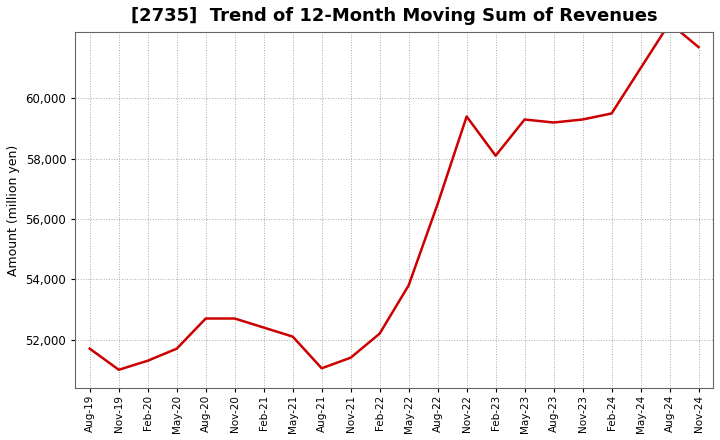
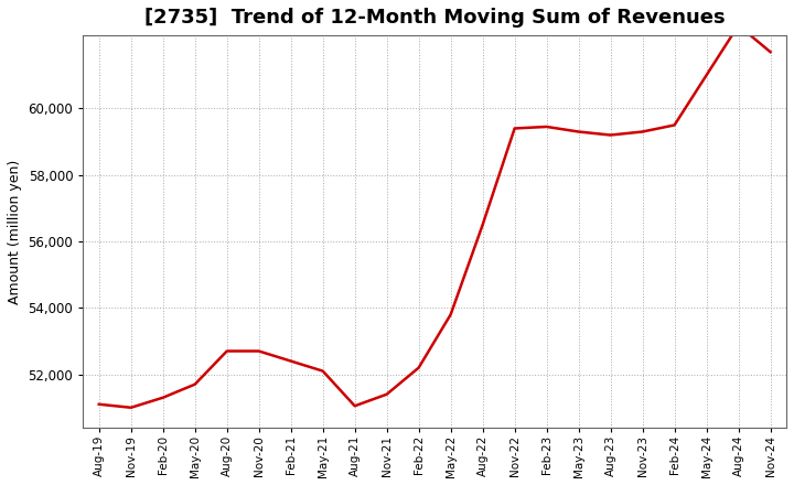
Aug-19: 51,700 -> 51,100
Feb-23: 58,100 -> 59,450
